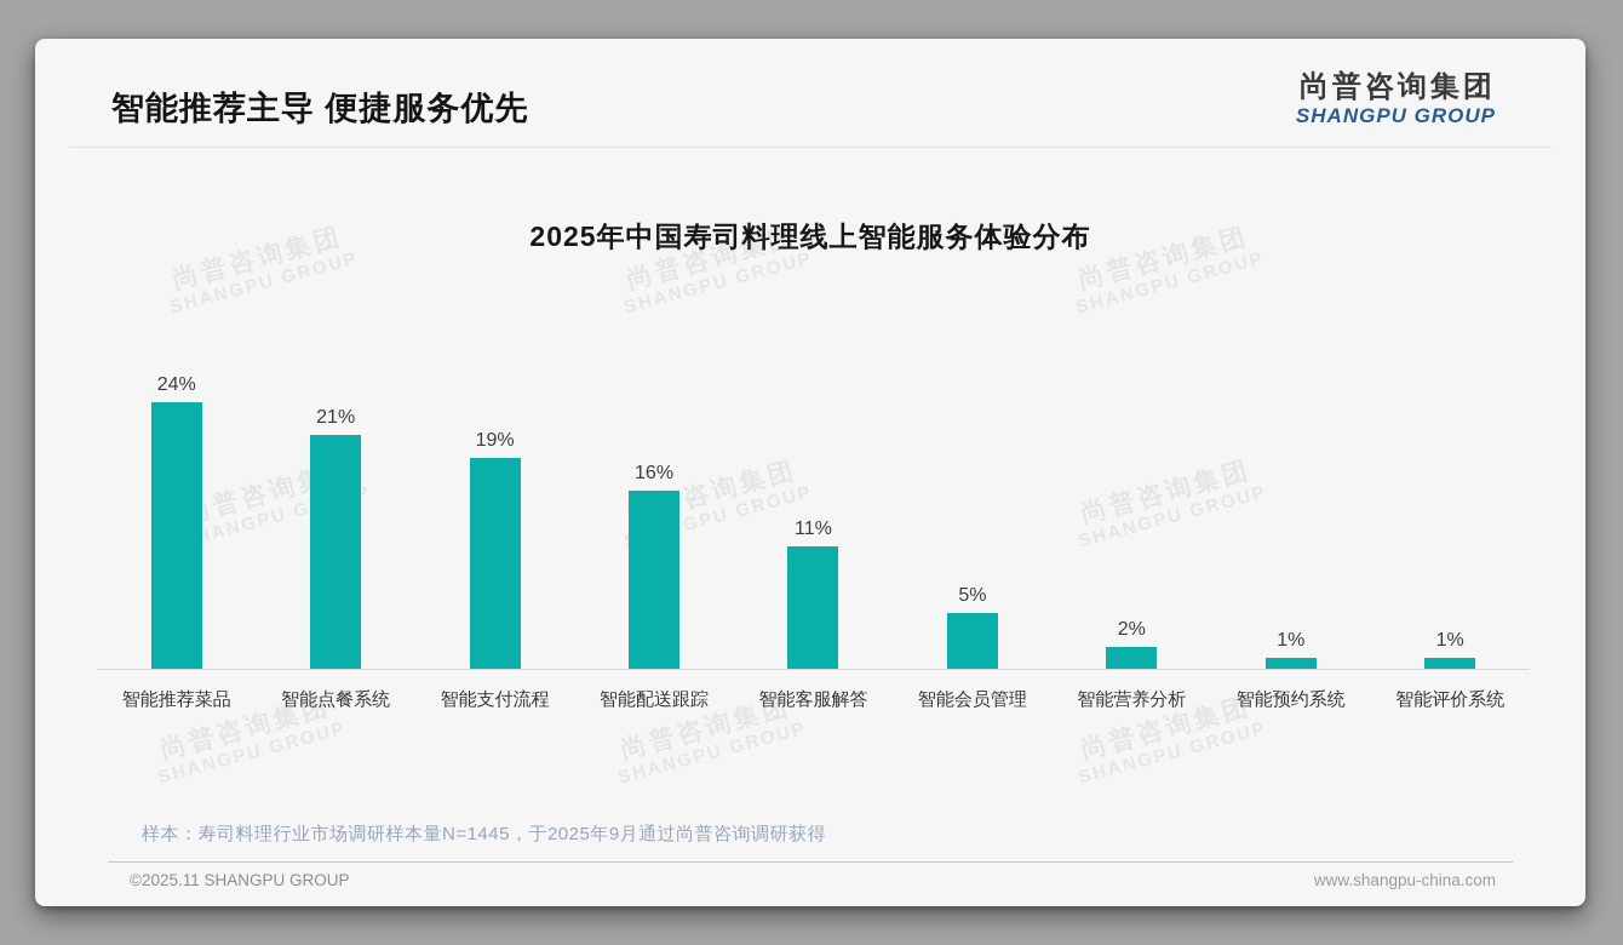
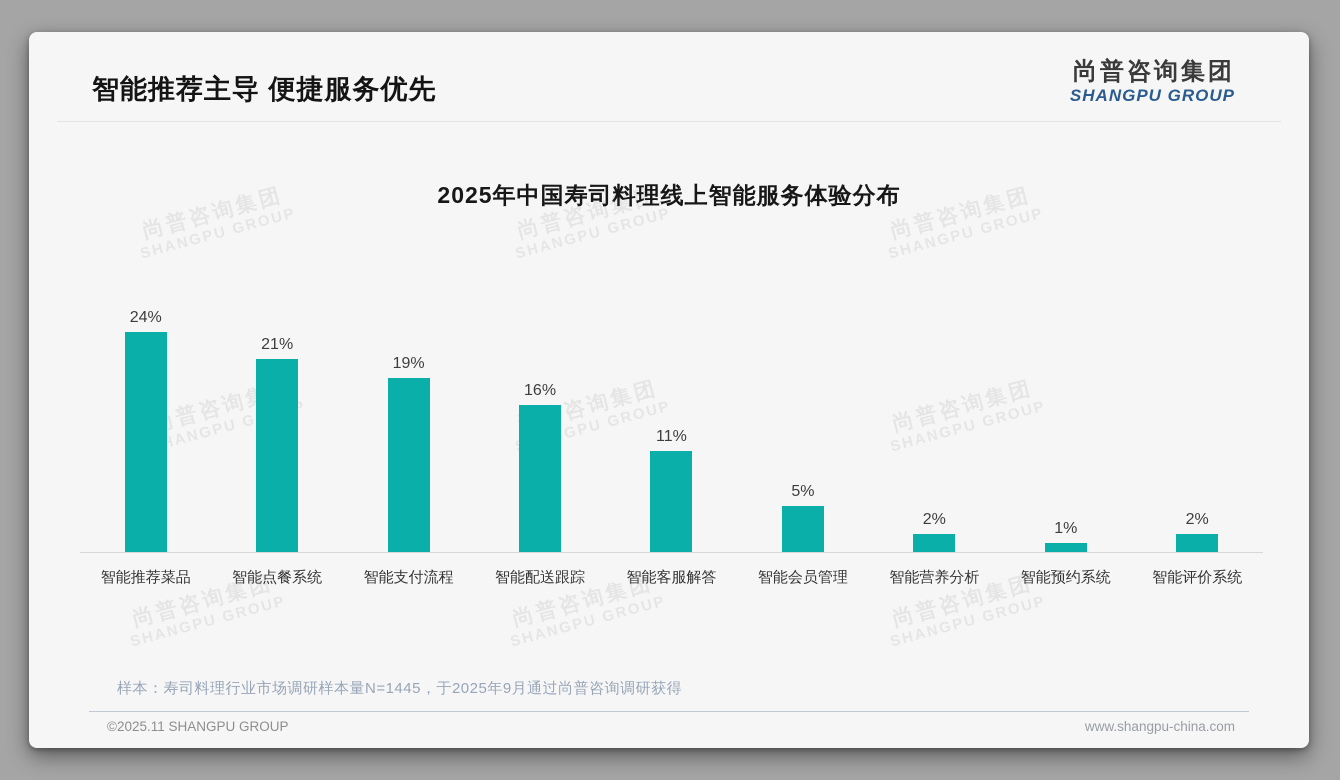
智能评价系统: 1% -> 2%
